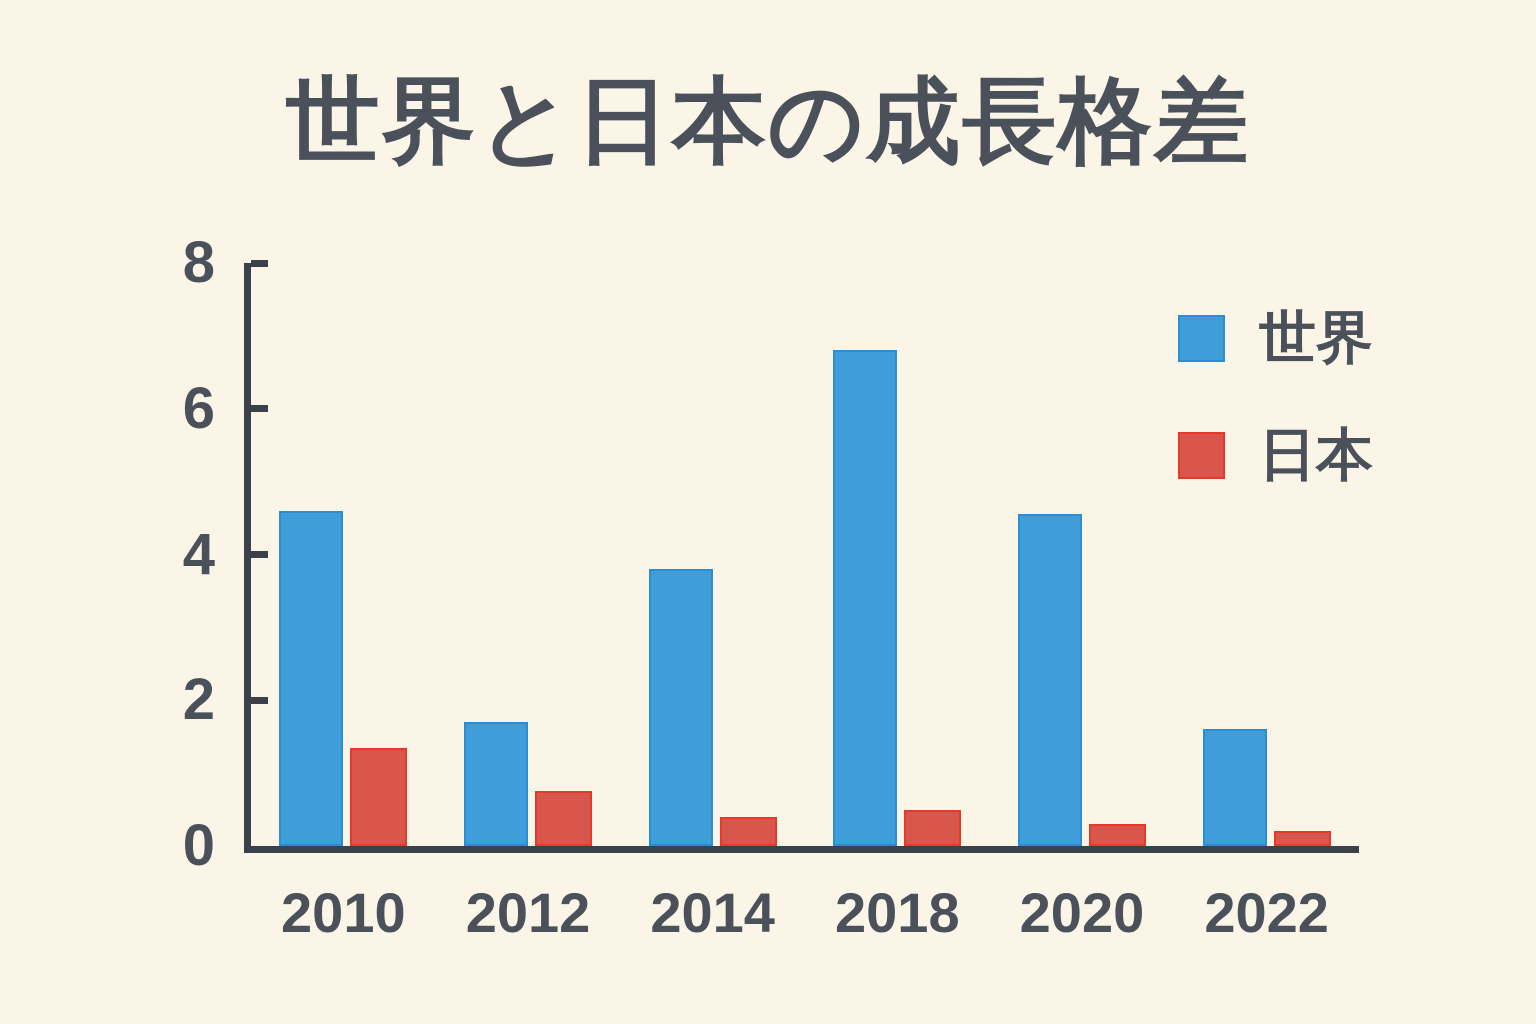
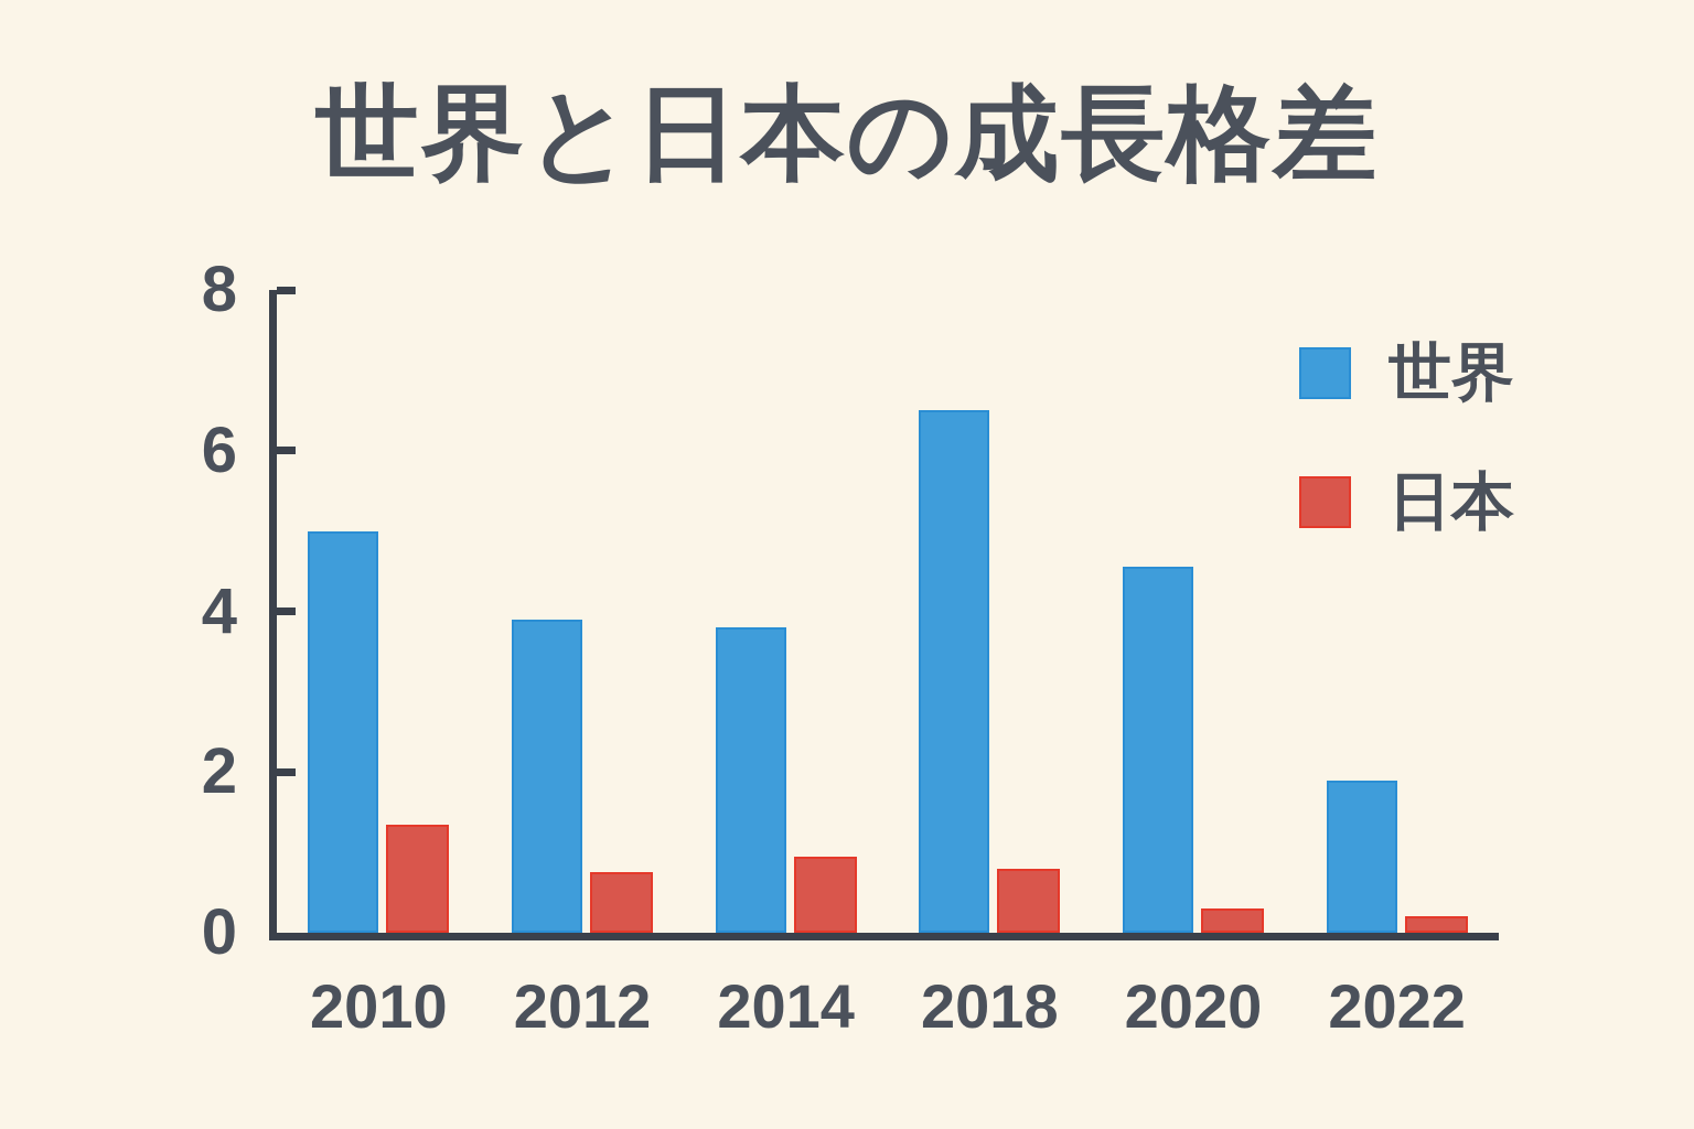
世界/2010: 4.6 -> 5.0
世界/2012: 1.7 -> 3.9
日本/2014: 0.4 -> 0.9
世界/2018: 6.8 -> 6.5
日本/2018: 0.5 -> 0.8
世界/2022: 1.6 -> 1.9
